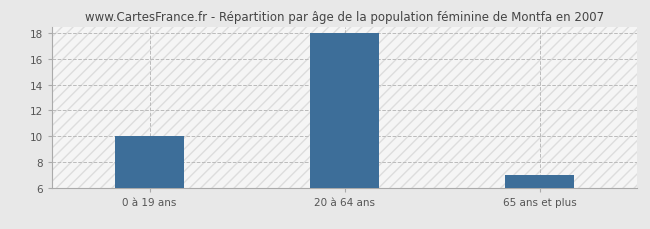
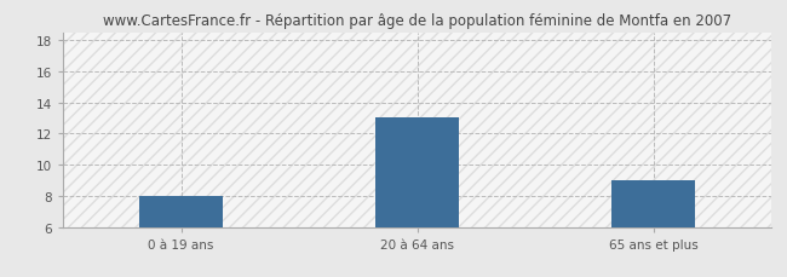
0 à 19 ans: 10 -> 8
20 à 64 ans: 18 -> 13
65 ans et plus: 7 -> 9
